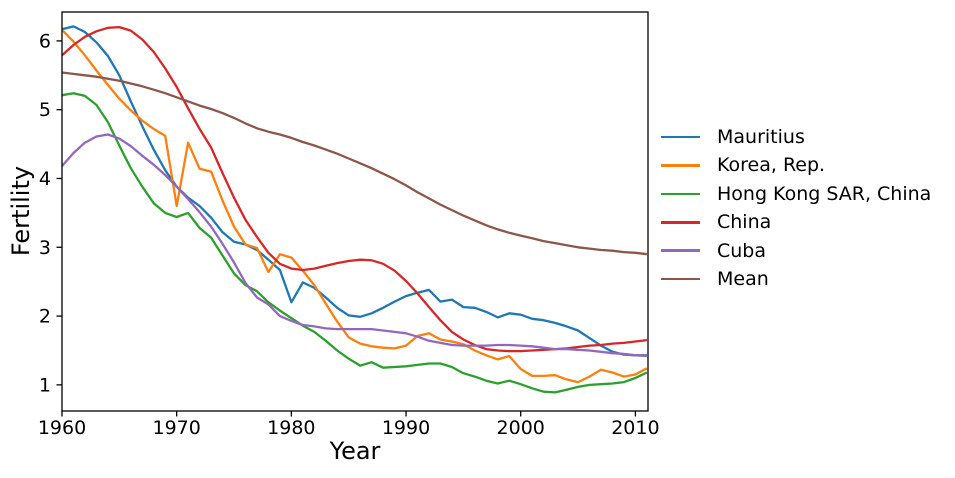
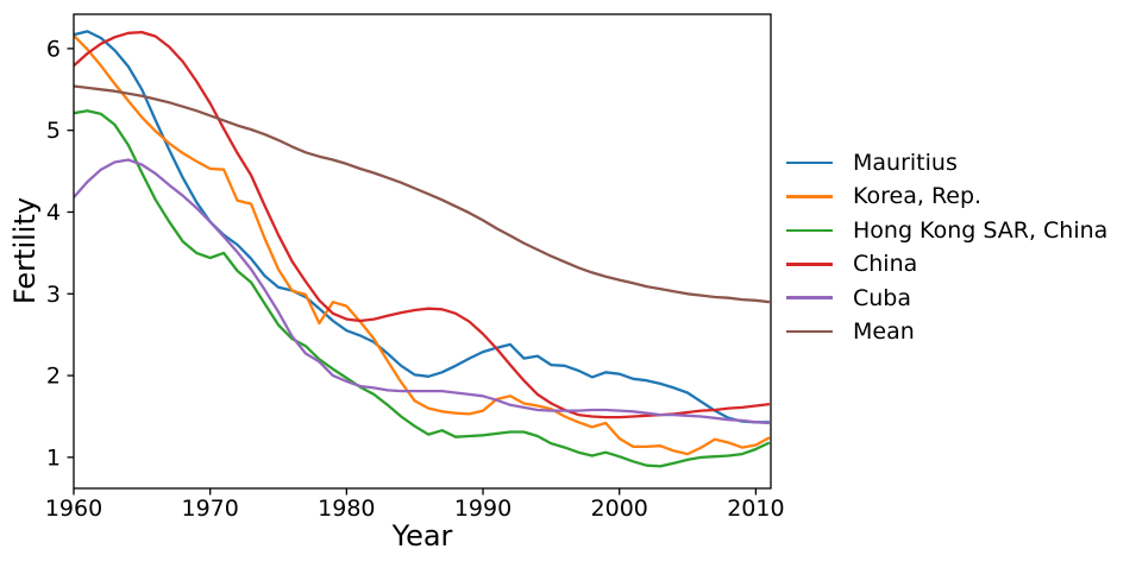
Korea, Rep./1970: 3.6 -> 4.5
Mauritius/1980: 2.2 -> 2.5
